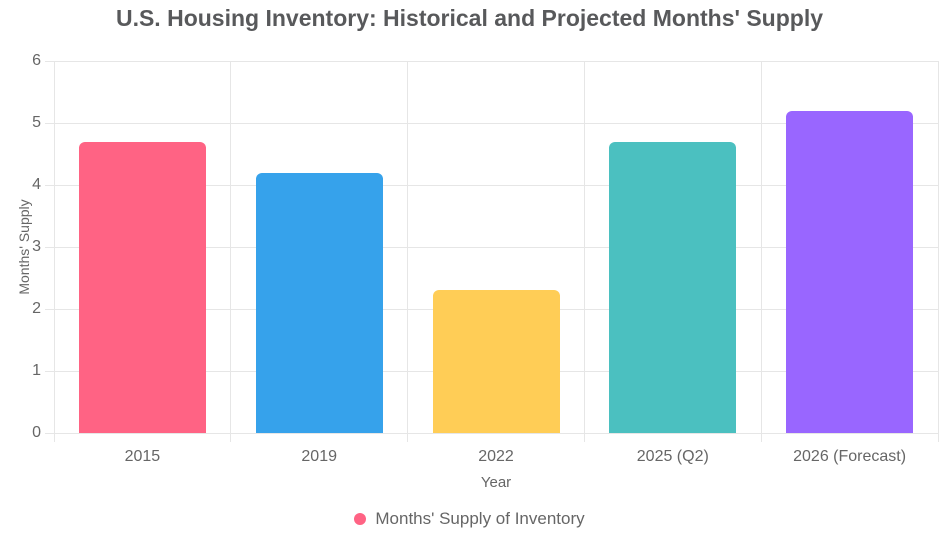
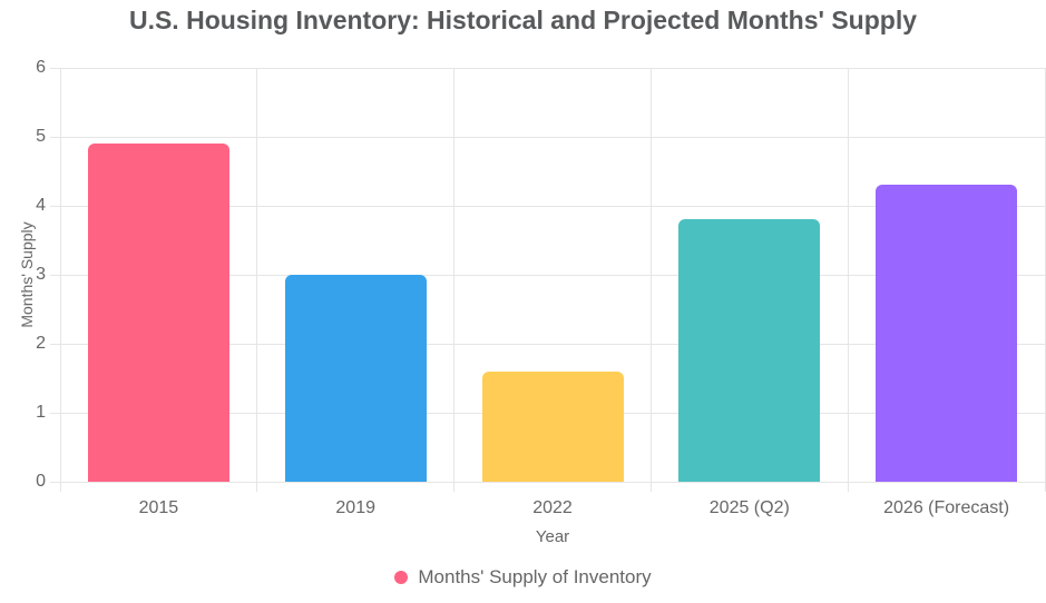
2015: 4.7 -> 4.9
2019: 4.2 -> 3.0
2022: 2.3 -> 1.6
2025 (Q2): 4.7 -> 3.8
2026 (Forecast): 5.2 -> 4.3
